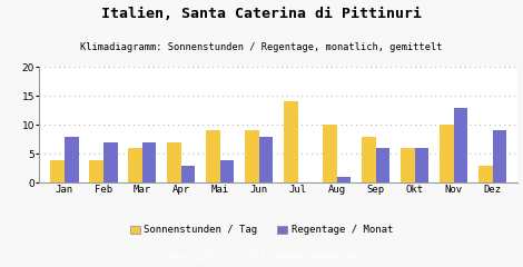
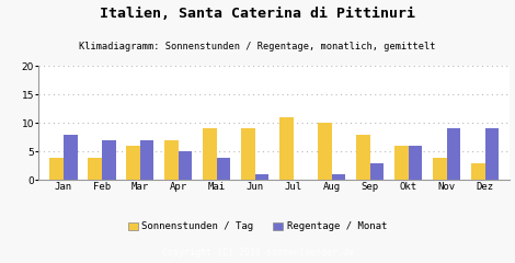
Regentage / Monat/Apr: 3 -> 5
Regentage / Monat/Jun: 8 -> 1
Sonnenstunden / Tag/Jul: 14 -> 11
Regentage / Monat/Sep: 6 -> 3
Sonnenstunden / Tag/Nov: 10 -> 4
Regentage / Monat/Nov: 13 -> 9
